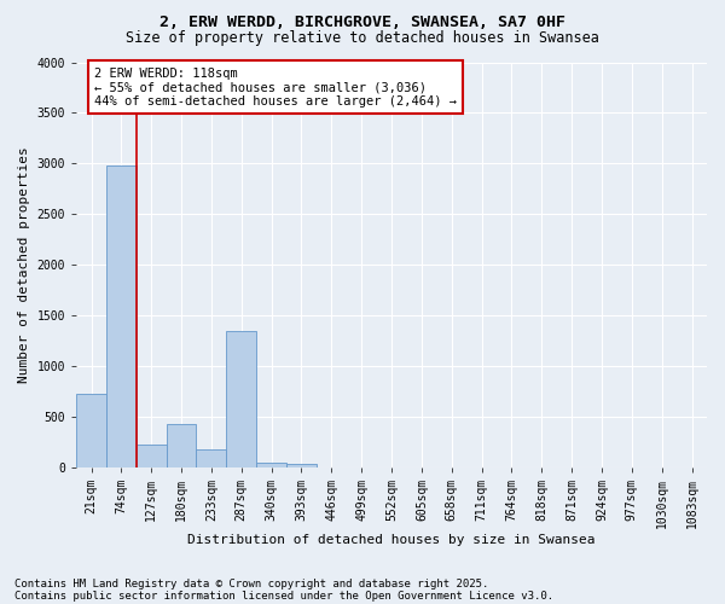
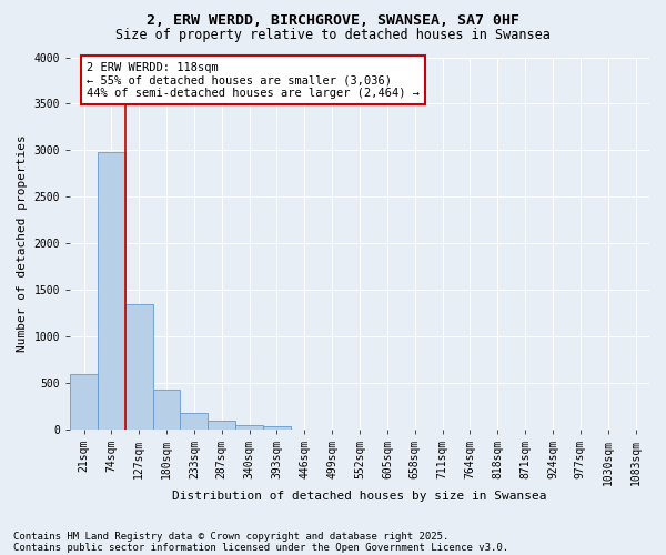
21sqm: 720 -> 590
127sqm: 220 -> 1340
287sqm: 1340 -> 90
